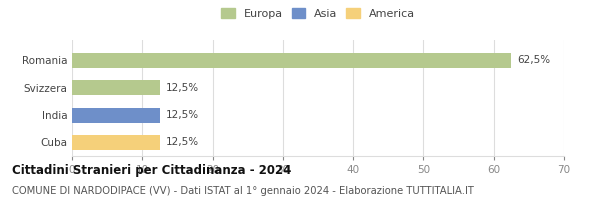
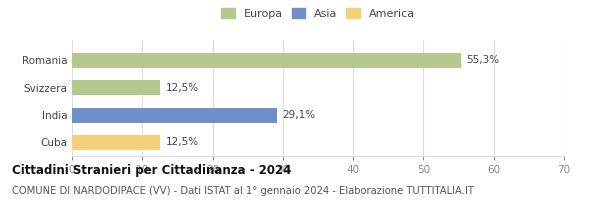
Romania: 62,5% -> 55,3%
India: 12,5% -> 29,1%
